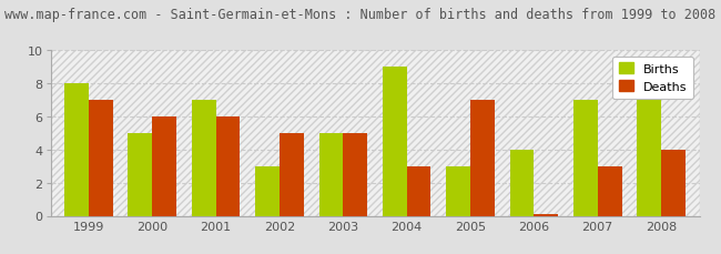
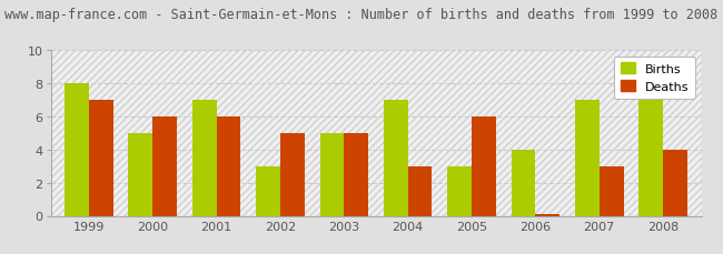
Births/2004: 9 -> 7
Deaths/2005: 7.0 -> 6.0
